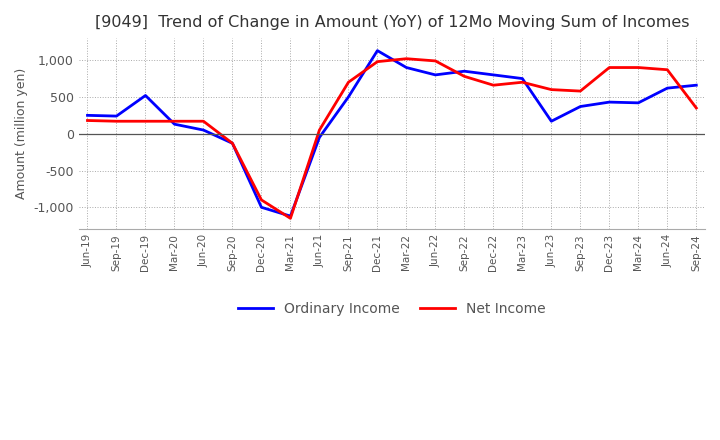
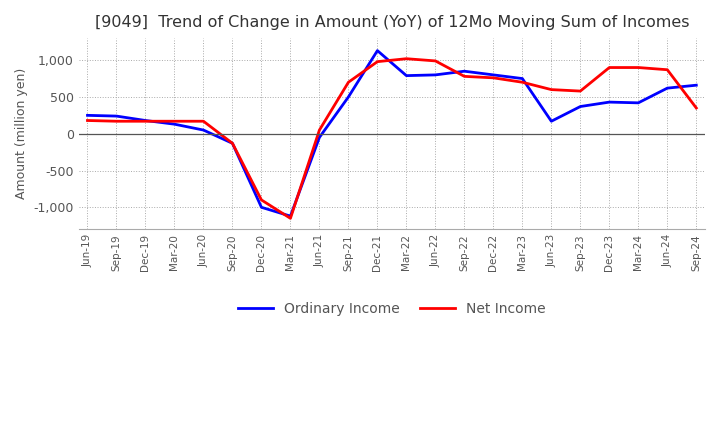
Ordinary Income/Dec-19: 520 -> 180
Ordinary Income/Mar-22: 900 -> 790
Net Income/Dec-22: 660 -> 760
